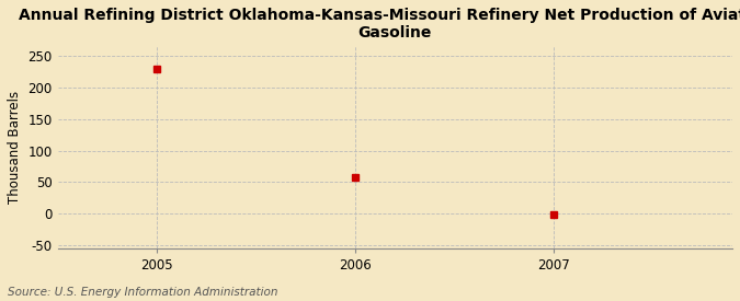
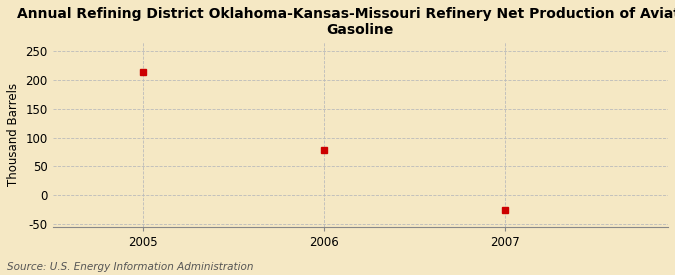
2005: 229 -> 214
2006: 58 -> 78
2007: -1 -> -26
